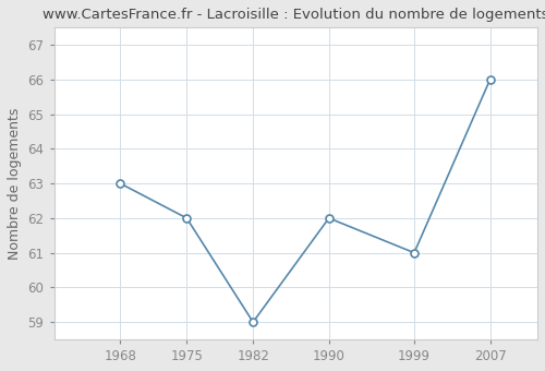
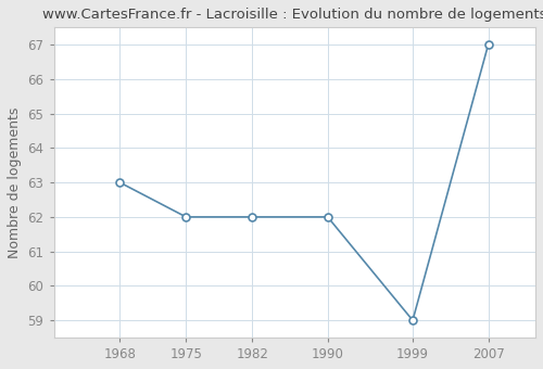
1982: 59 -> 62
1999: 61 -> 59
2007: 66 -> 67
